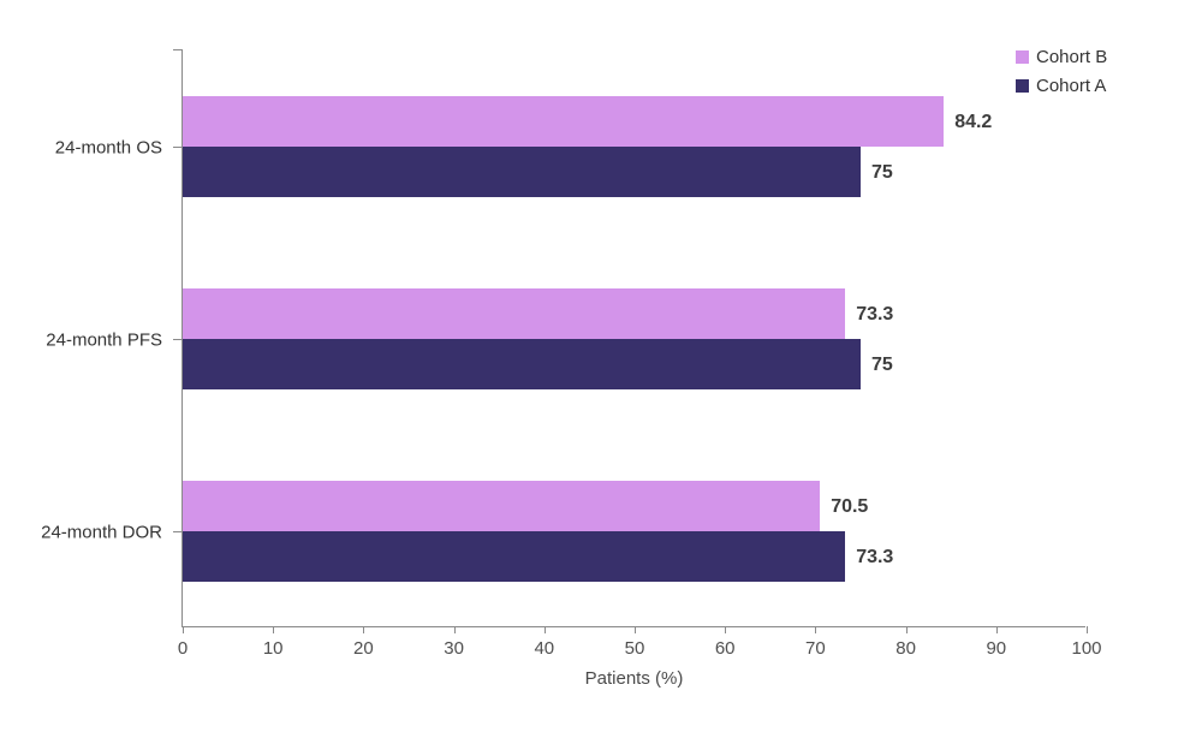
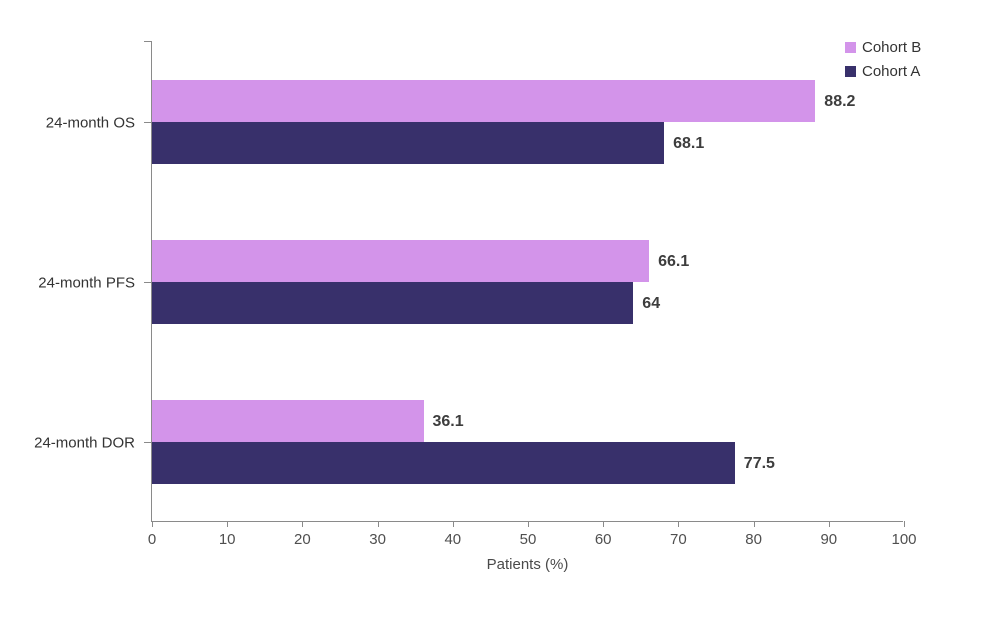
Cohort B/24-month OS: 84.2 -> 88.2
Cohort A/24-month OS: 75 -> 68.1
Cohort B/24-month PFS: 73.3 -> 66.1
Cohort A/24-month PFS: 75 -> 64
Cohort B/24-month DOR: 70.5 -> 36.1
Cohort A/24-month DOR: 73.3 -> 77.5
